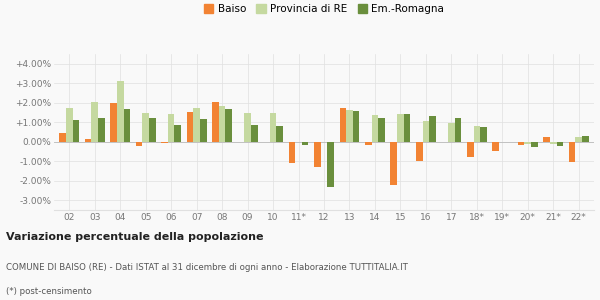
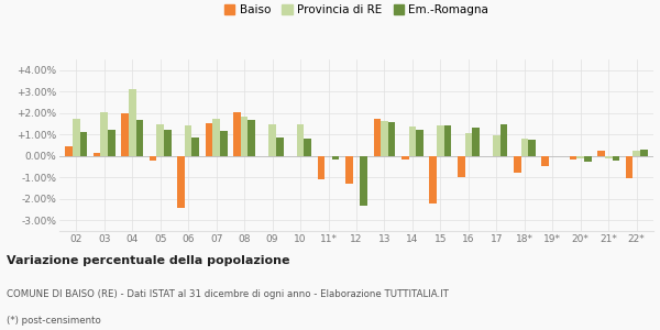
Baiso/06: -0.1% -> -2.4%
Em.-Romagna/17: 1.2% -> 1.5%
